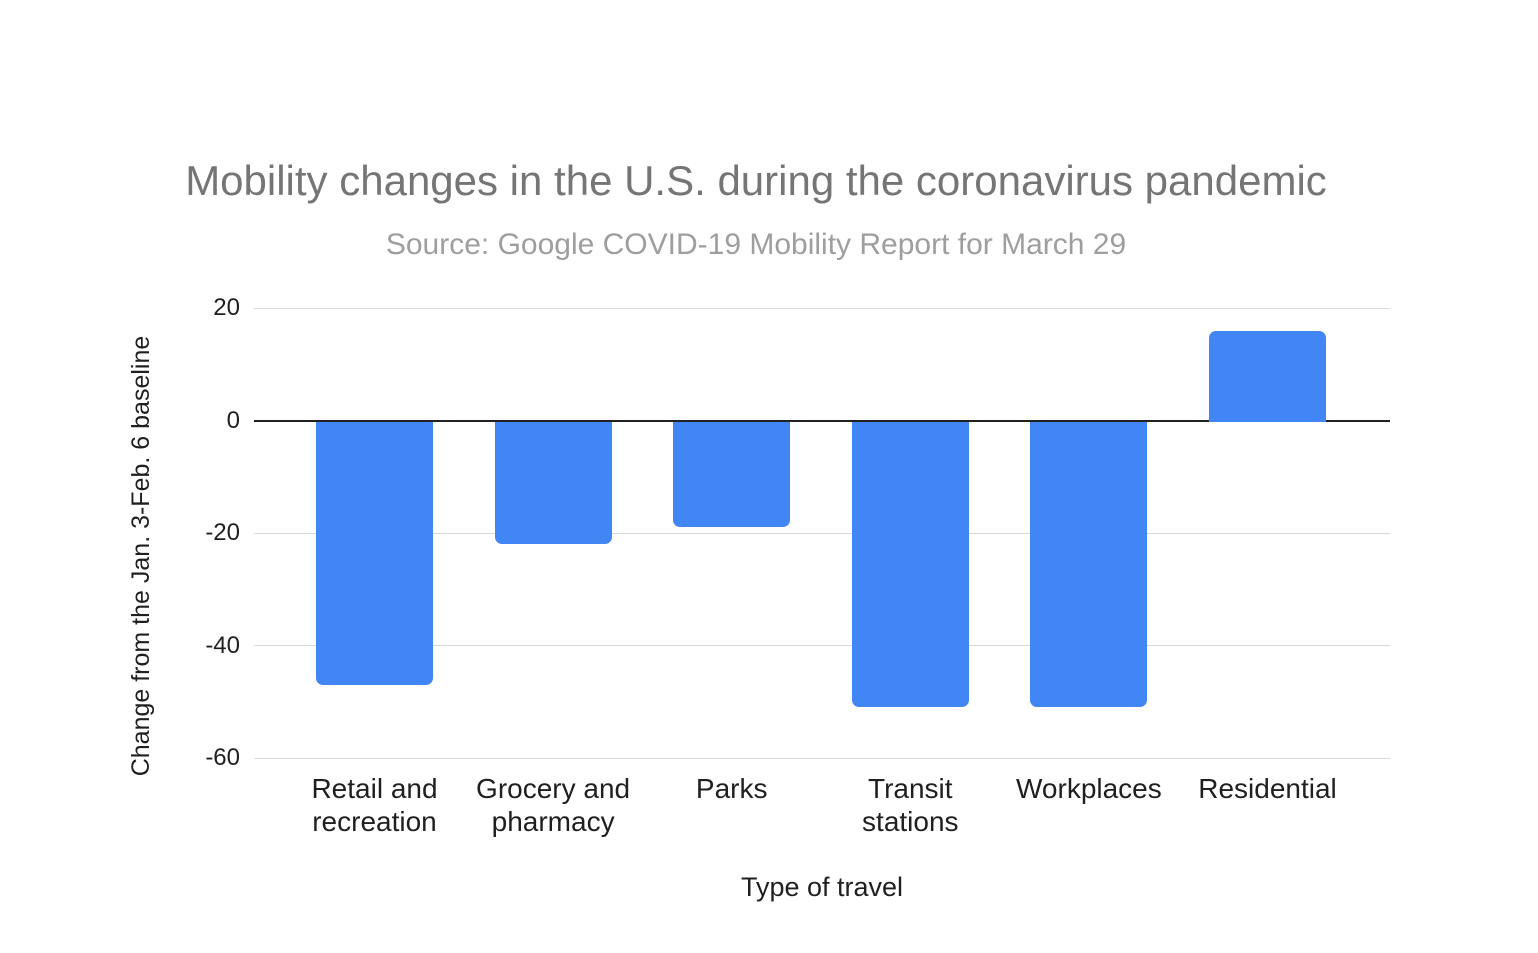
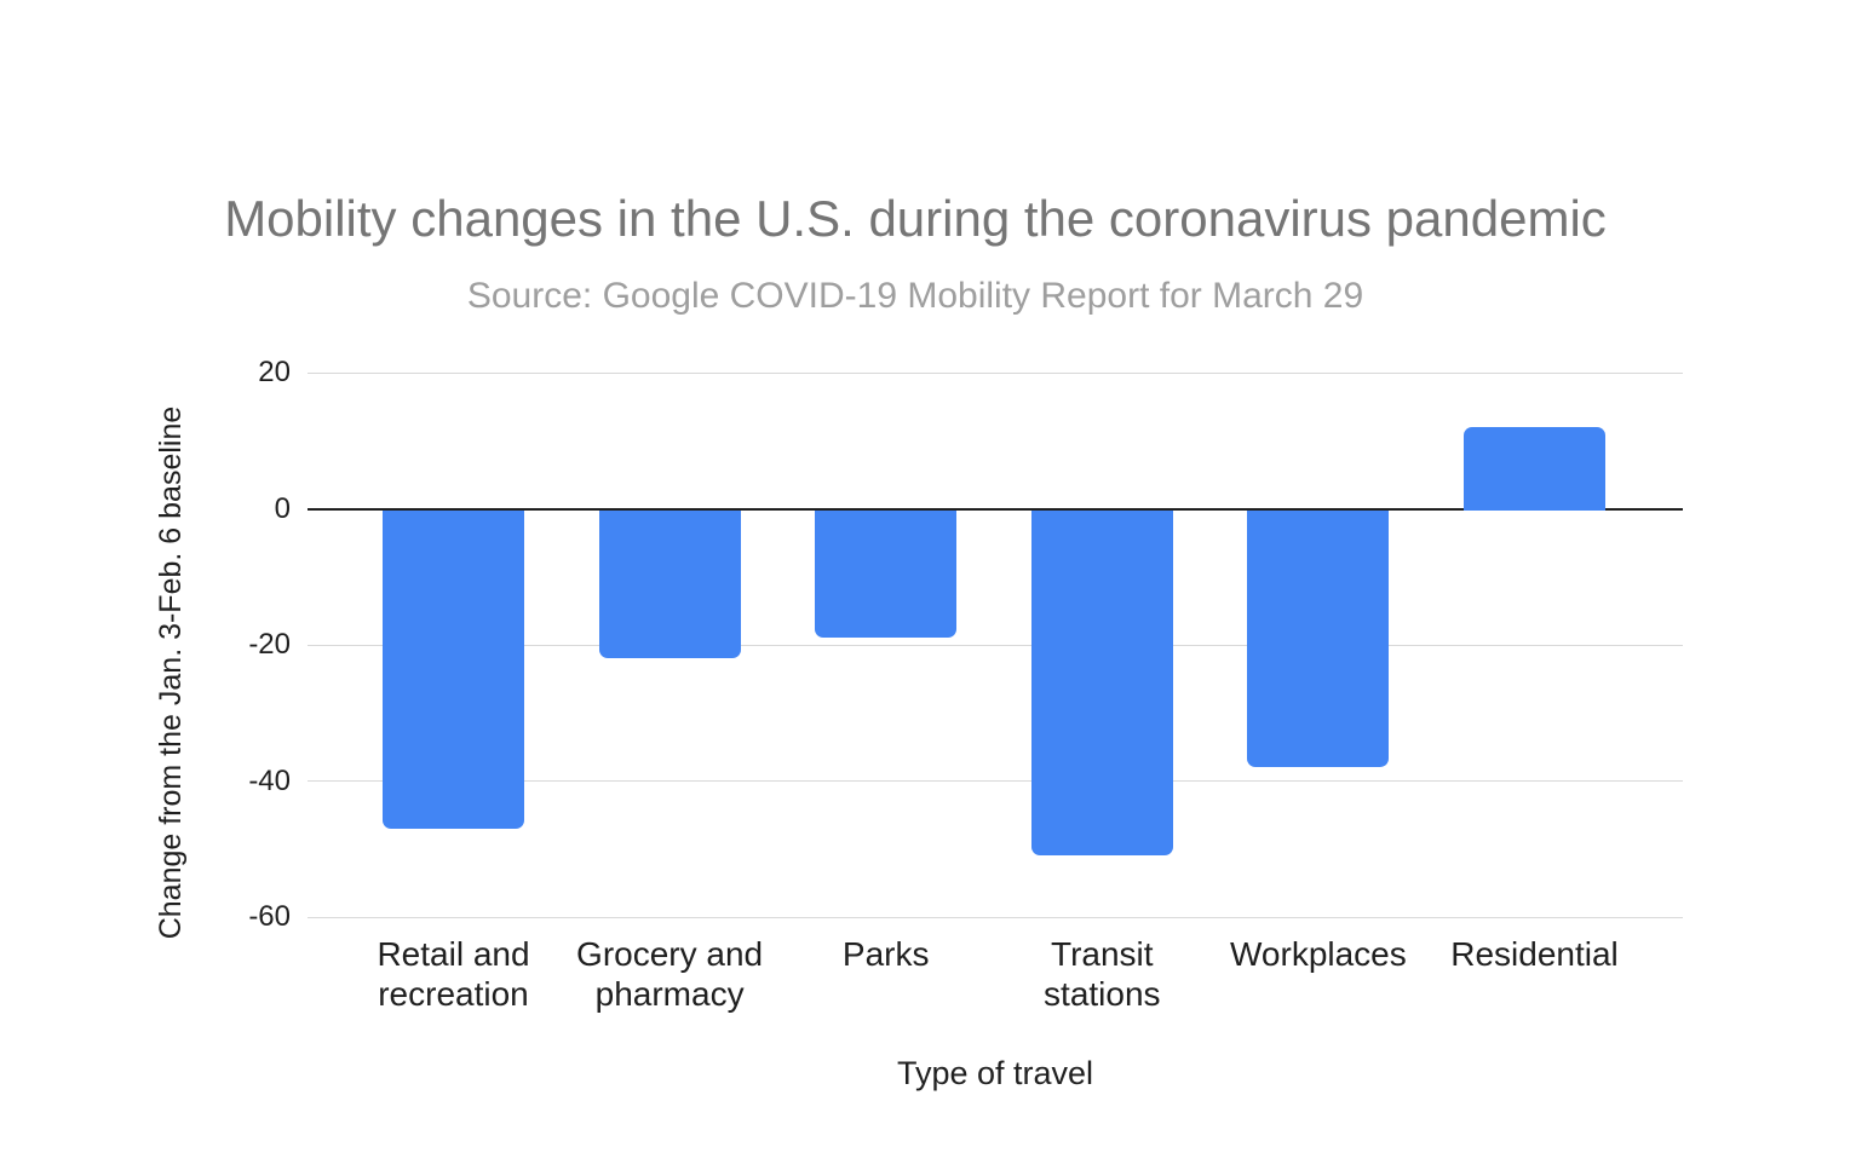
Workplaces: -51 -> -38
Residential: 16 -> 12
